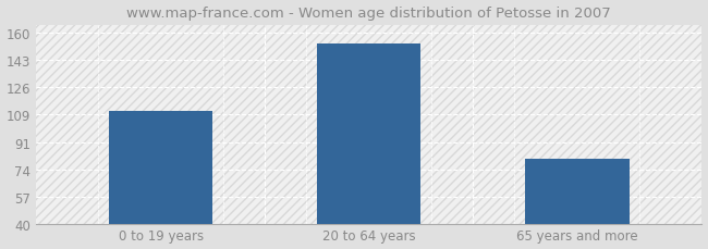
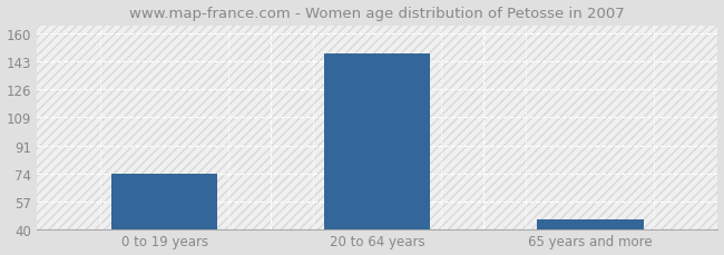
0 to 19 years: 111 -> 74
20 to 64 years: 153 -> 148
65 years and more: 81 -> 46
